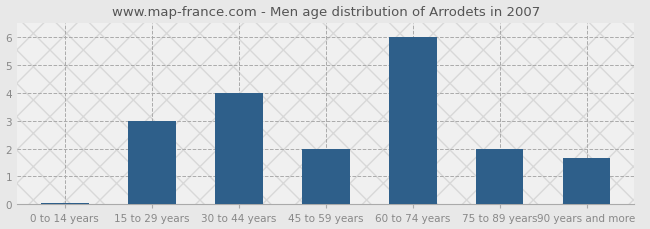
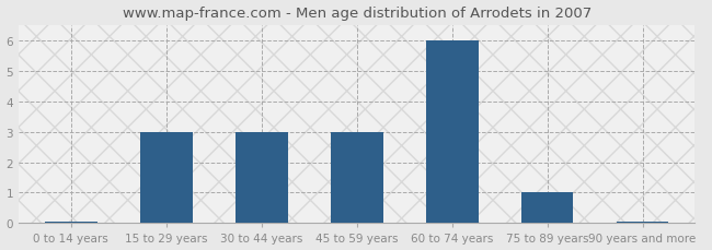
30 to 44 years: 4.00 -> 3.00
45 to 59 years: 2.00 -> 3.00
75 to 89 years: 2.00 -> 1.00
90 years and more: 1.65 -> 0.05
